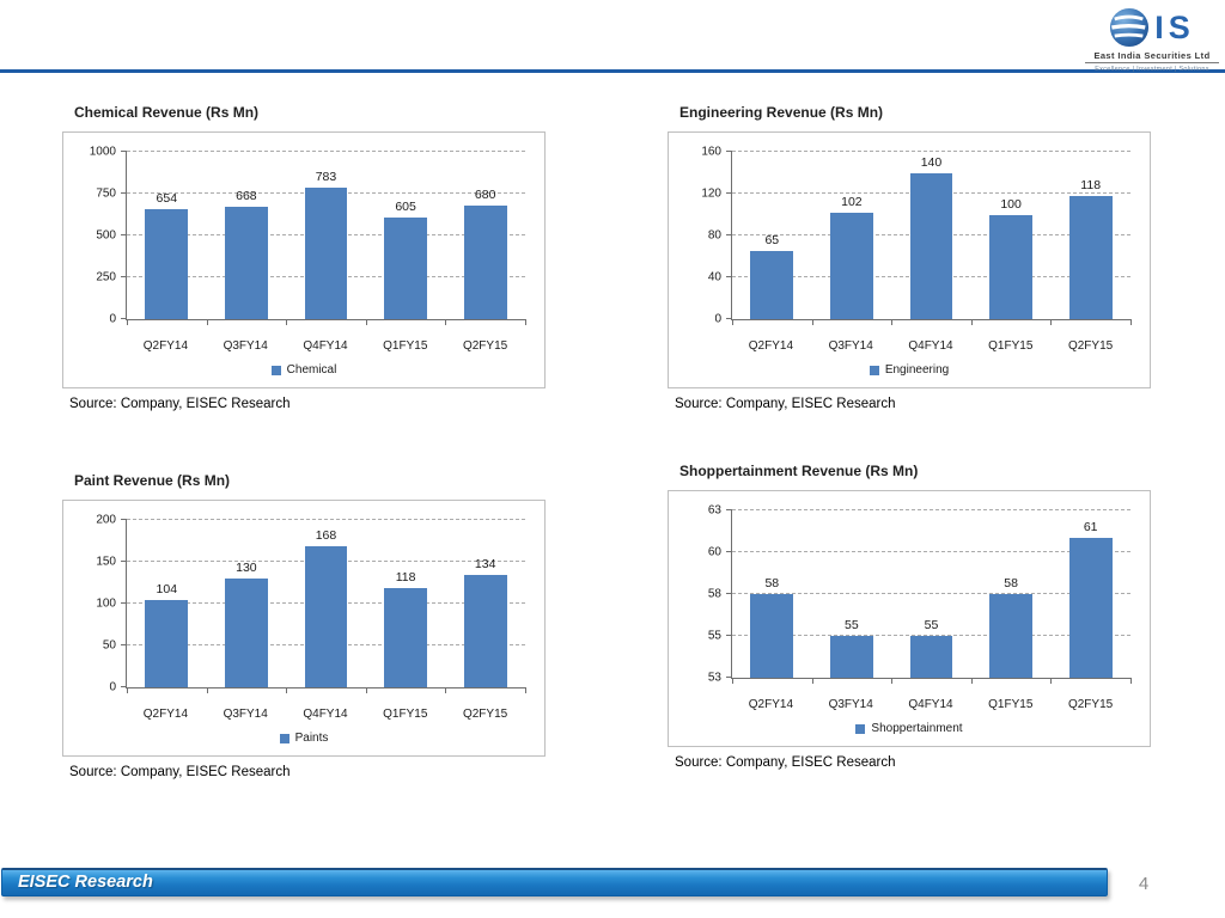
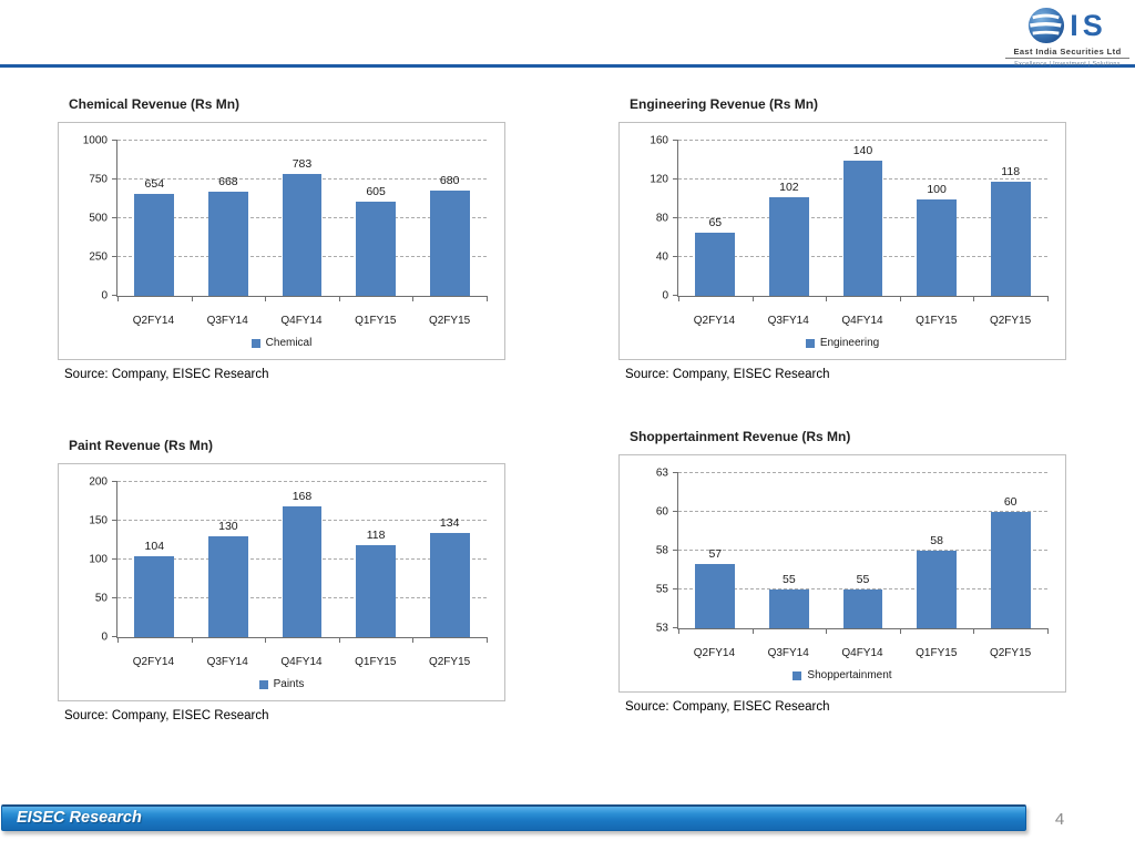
Shoppertainment Revenue (Rs Mn)/Q2FY14: 58 -> 57
Shoppertainment Revenue (Rs Mn)/Q2FY15: 61 -> 60
